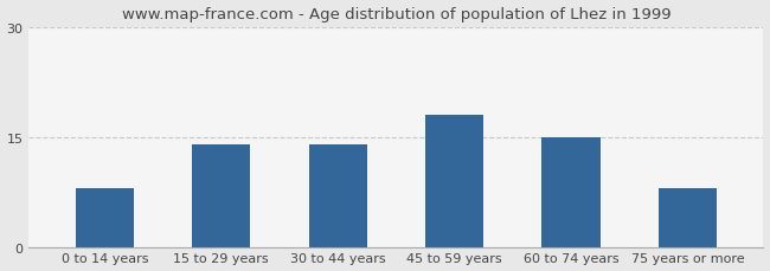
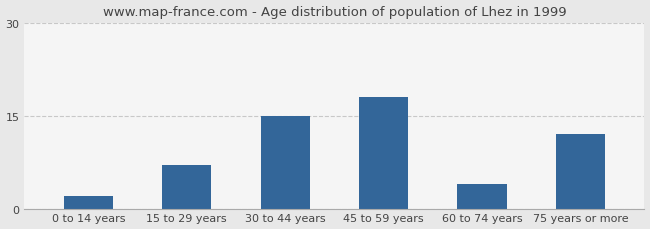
0 to 14 years: 8 -> 2
15 to 29 years: 14 -> 7
30 to 44 years: 14 -> 15
60 to 74 years: 15 -> 4
75 years or more: 8 -> 12
